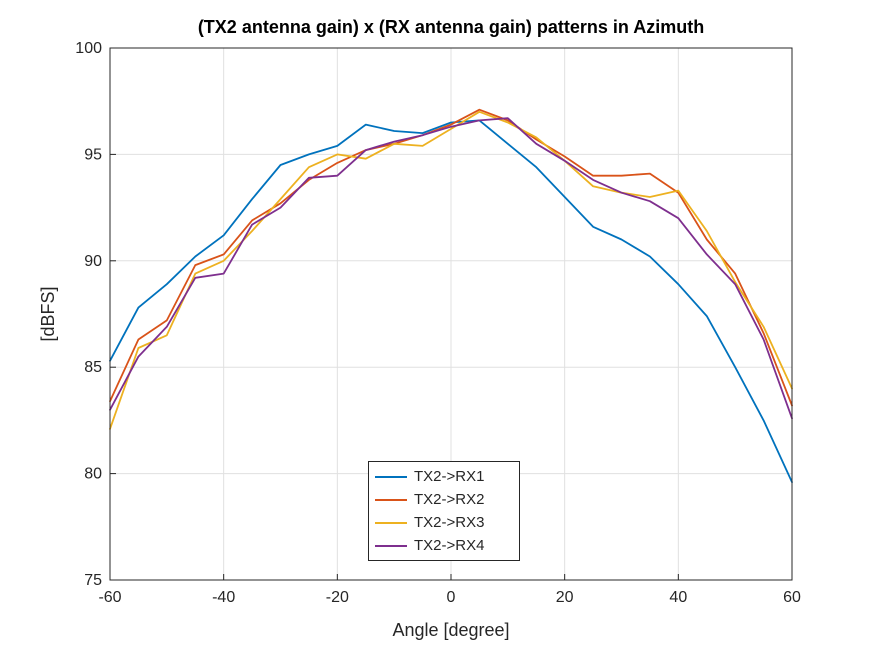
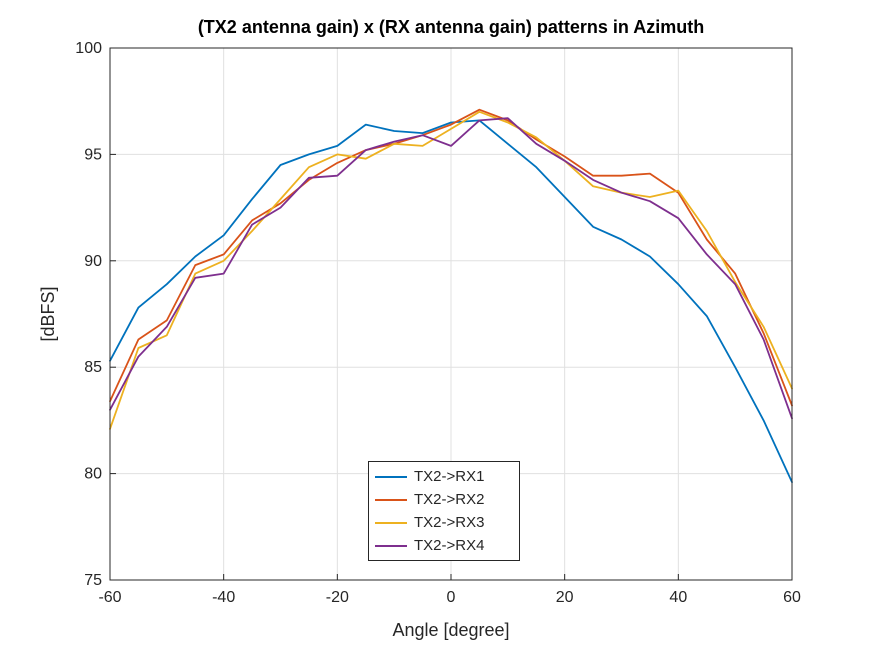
TX2->RX4/0: 96.3 -> 95.4
